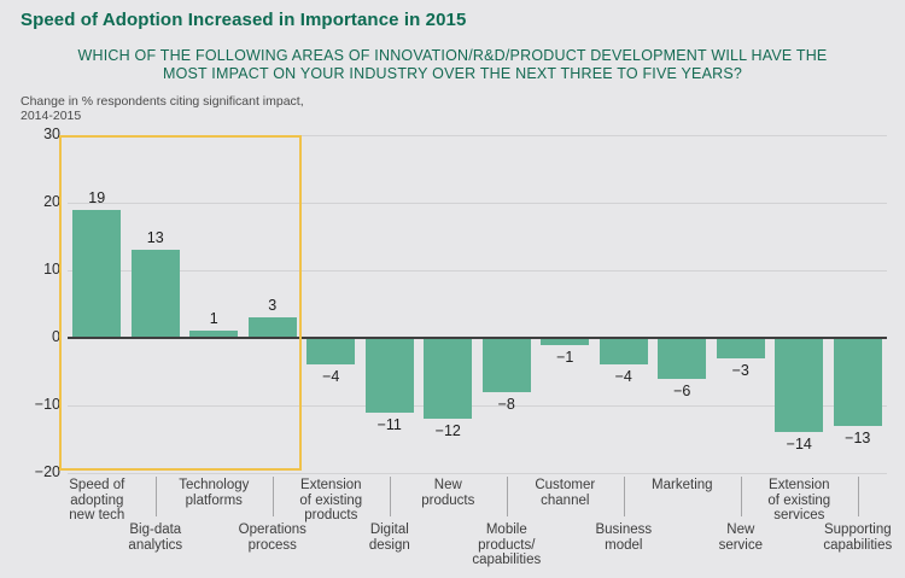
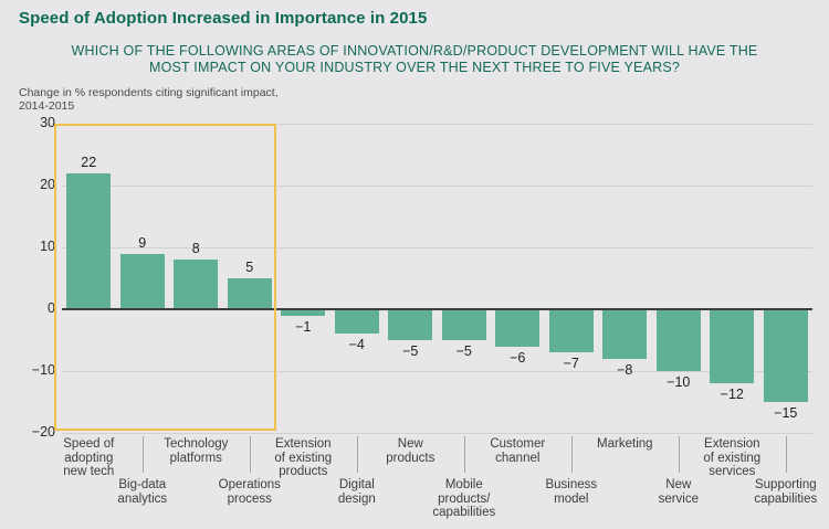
Speed of adopting new tech: 19 -> 22
Big-data analytics: 13 -> 9
Technology platforms: 1 -> 8
Operations process: 3 -> 5
Extension of existing products: −4 -> −1
Digital design: −11 -> −4
New products: −12 -> −5
Mobile products/capabilities: −8 -> −5
Customer channel: −1 -> −6
Business model: −4 -> −7
Marketing: −6 -> −8
New service: −3 -> −10
Extension of existing services: −14 -> −12
Supporting capabilities: −13 -> −15
